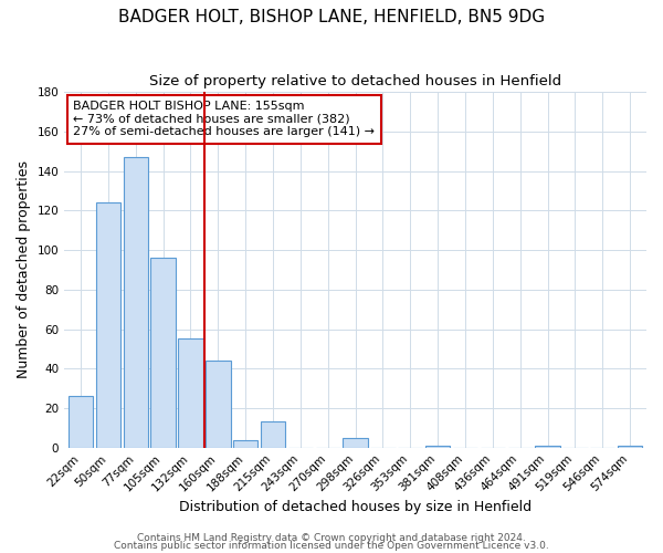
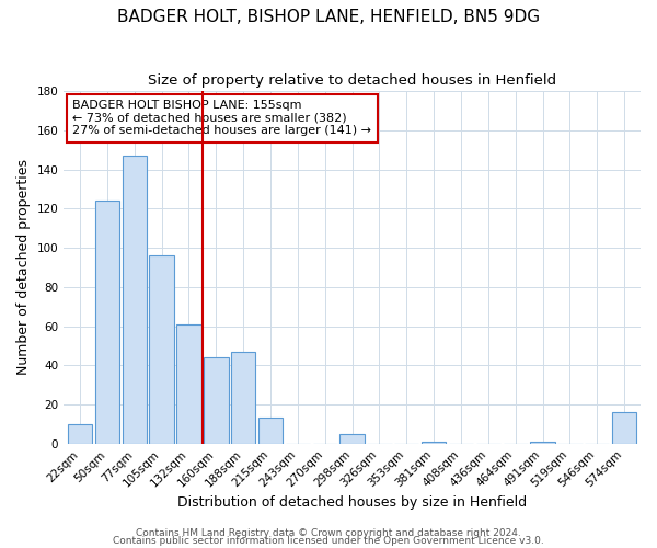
22sqm: 26 -> 10
132sqm: 55 -> 61
188sqm: 4 -> 47
574sqm: 1 -> 16
